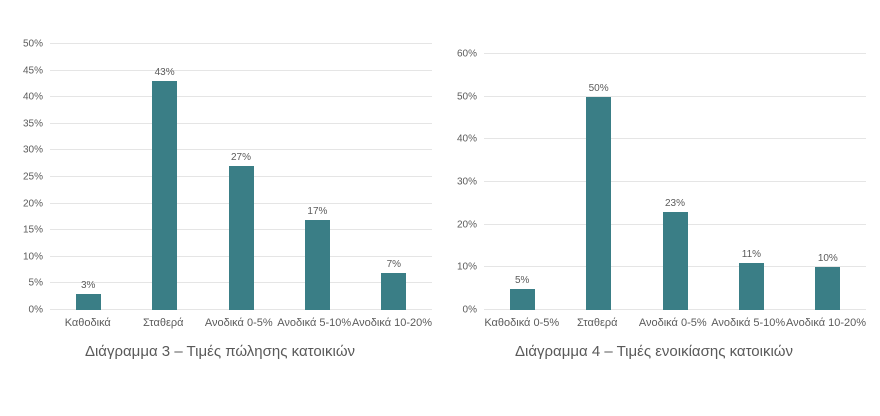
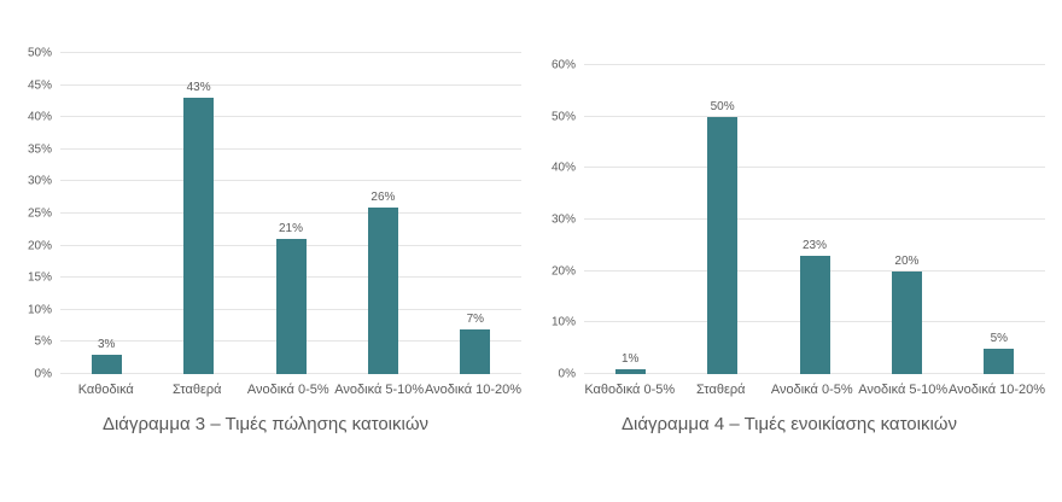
Διάγραμμα 3 – Τιμές πώλησης κατοικιών/Ανοδικά 0-5%: 27% -> 21%
Διάγραμμα 3 – Τιμές πώλησης κατοικιών/Ανοδικά 5-10%: 17% -> 26%
Διάγραμμα 4 – Τιμές ενοικίασης κατοικιών/Καθοδικά 0-5%: 5% -> 1%
Διάγραμμα 4 – Τιμές ενοικίασης κατοικιών/Ανοδικά 5-10%: 11% -> 20%
Διάγραμμα 4 – Τιμές ενοικίασης κατοικιών/Ανοδικά 10-20%: 10% -> 5%
